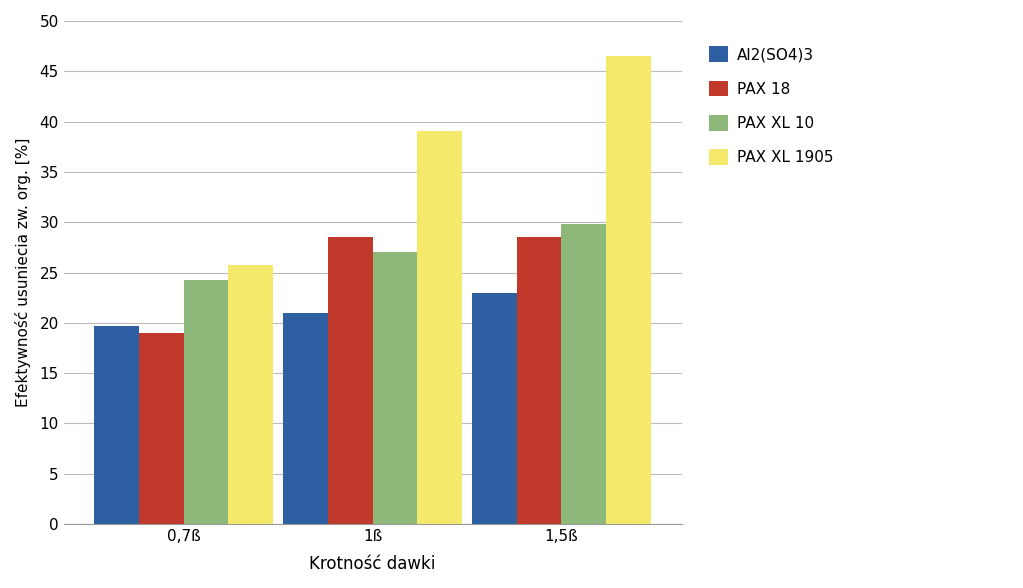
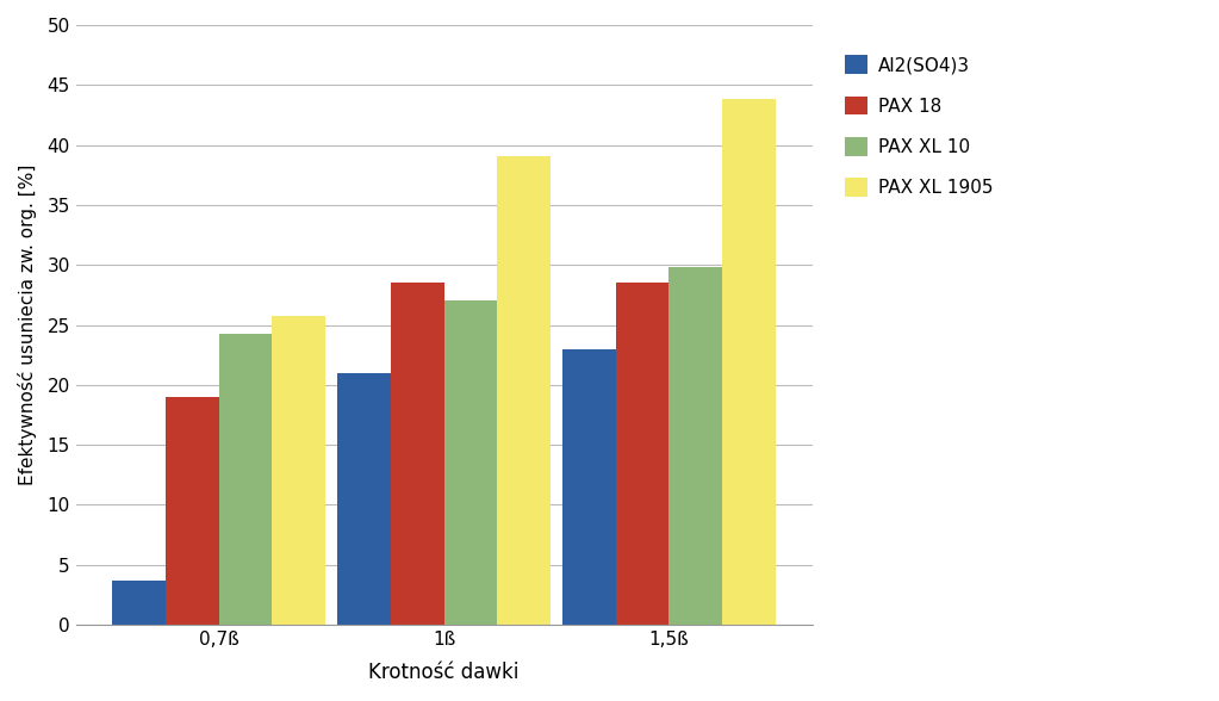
Al2(SO4)3/0,7ß: 19.7 -> 3.7
PAX XL 1905/1,5ß: 46.5 -> 43.8
